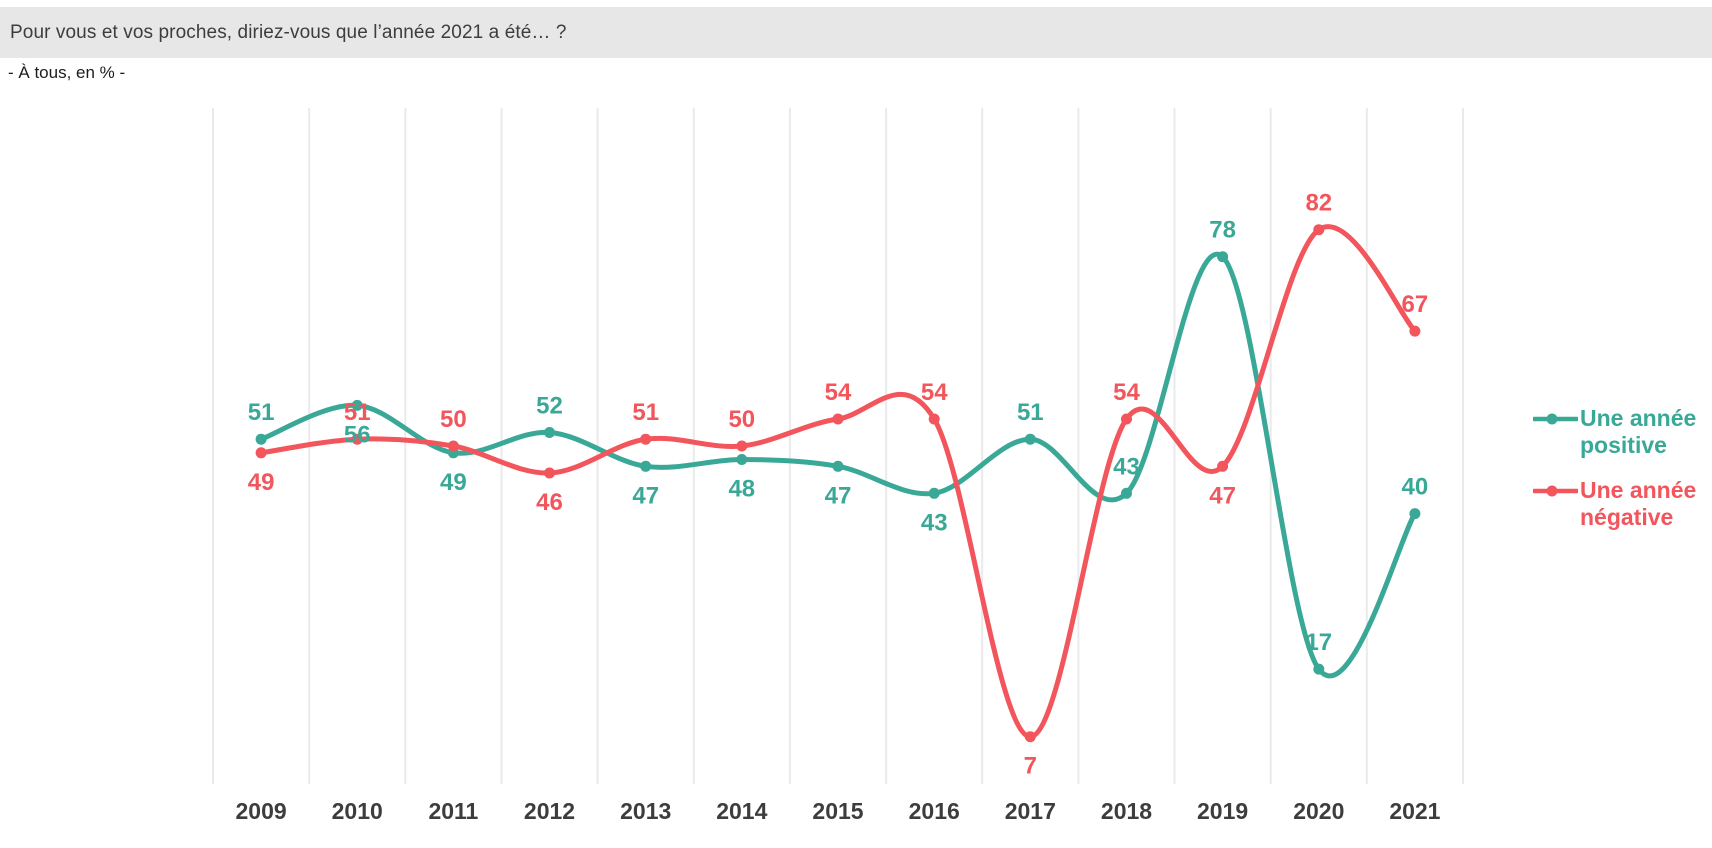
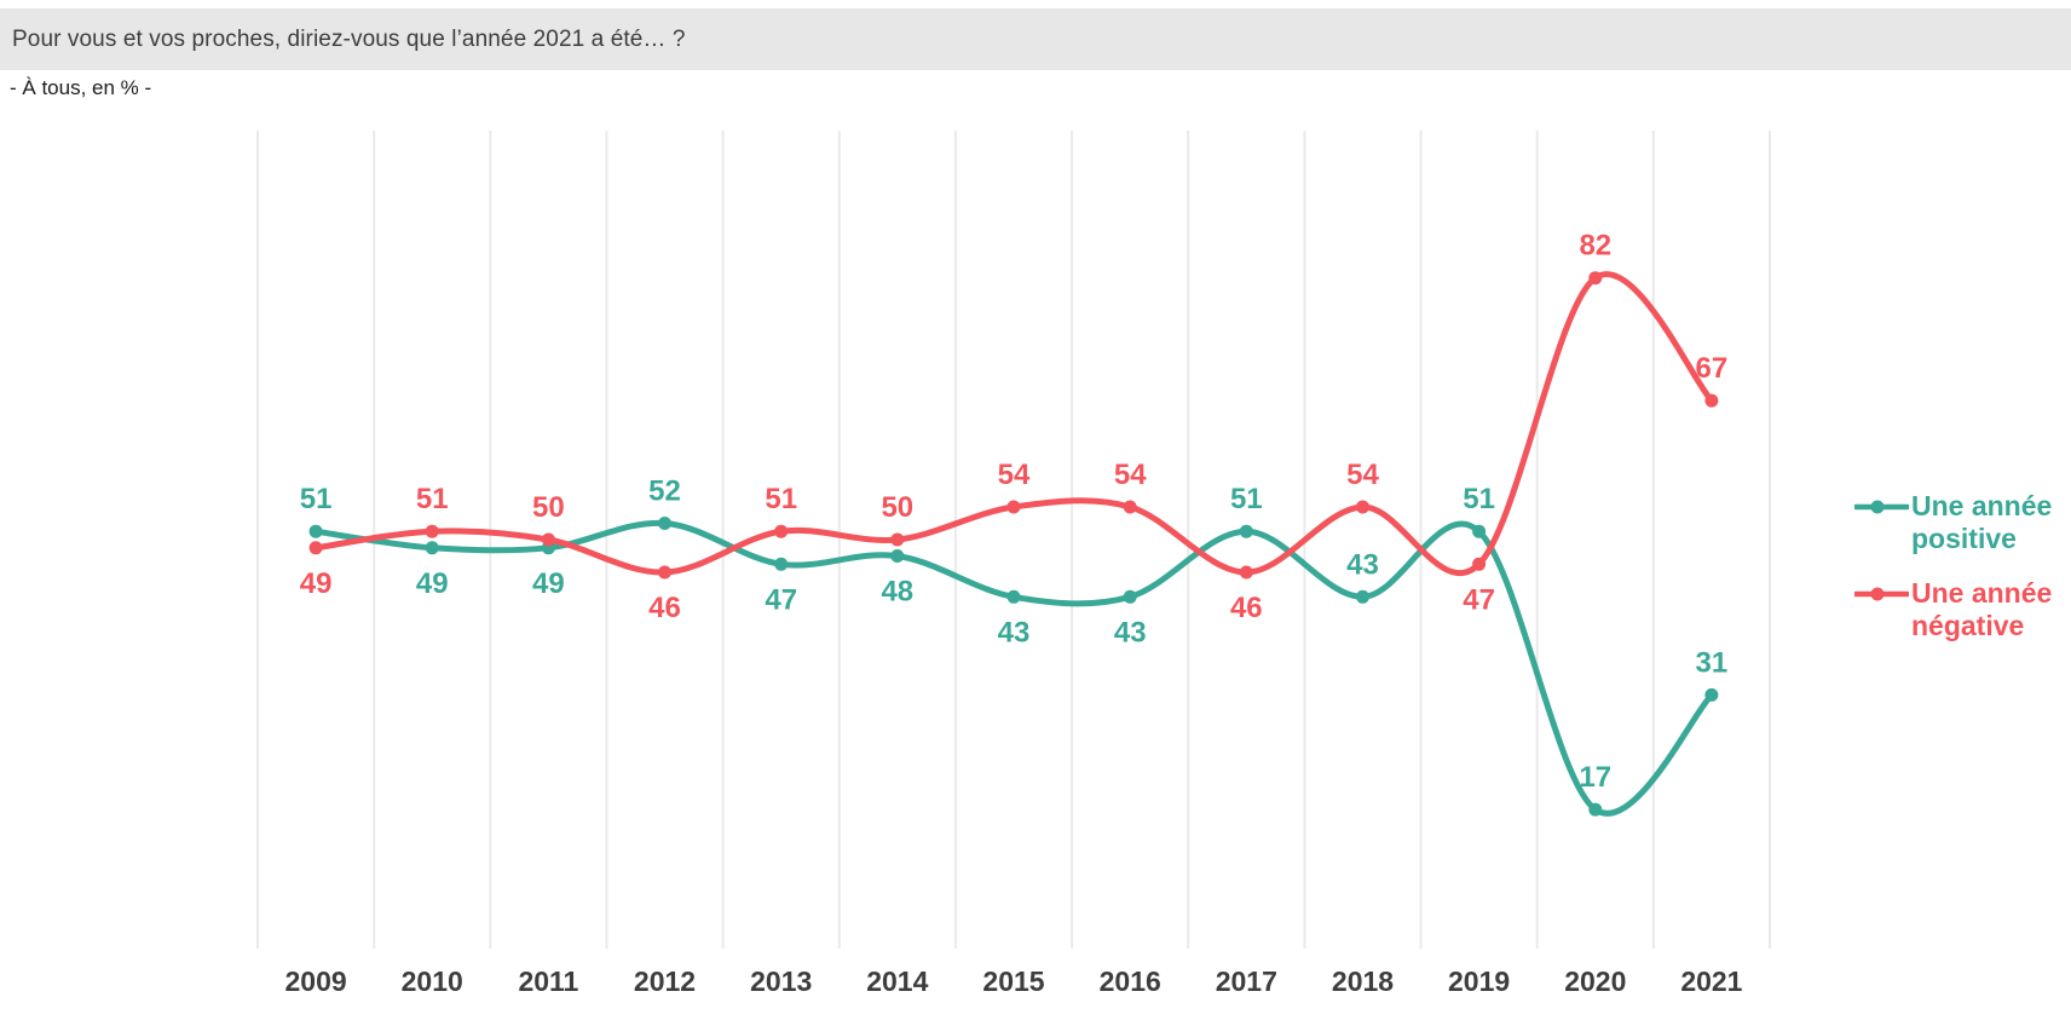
Une année positive/2010: 56 -> 49
Une année positive/2015: 47 -> 43
Une année négative/2017: 7 -> 46
Une année positive/2019: 78 -> 51
Une année positive/2021: 40 -> 31
